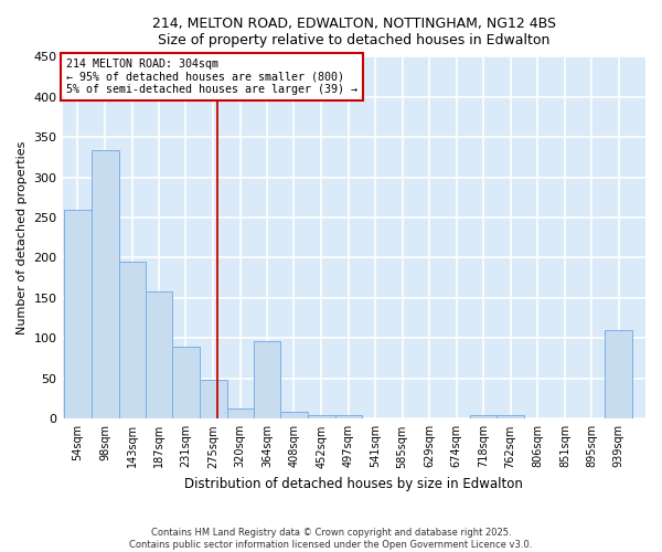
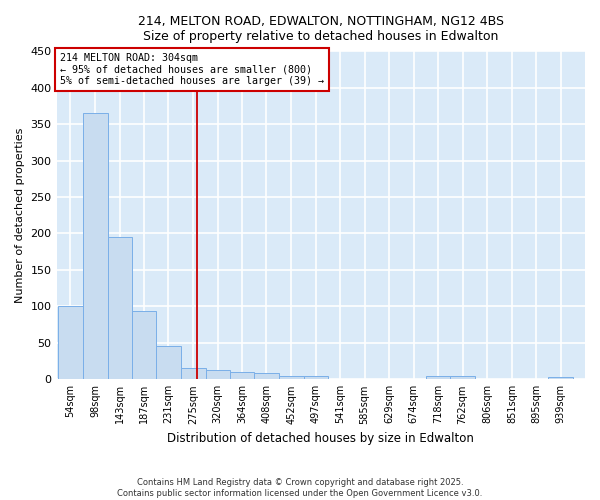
54sqm: 260 -> 100
98sqm: 334 -> 365
187sqm: 158 -> 93
231sqm: 90 -> 45
275sqm: 48 -> 15
364sqm: 96 -> 10
939sqm: 110 -> 3
